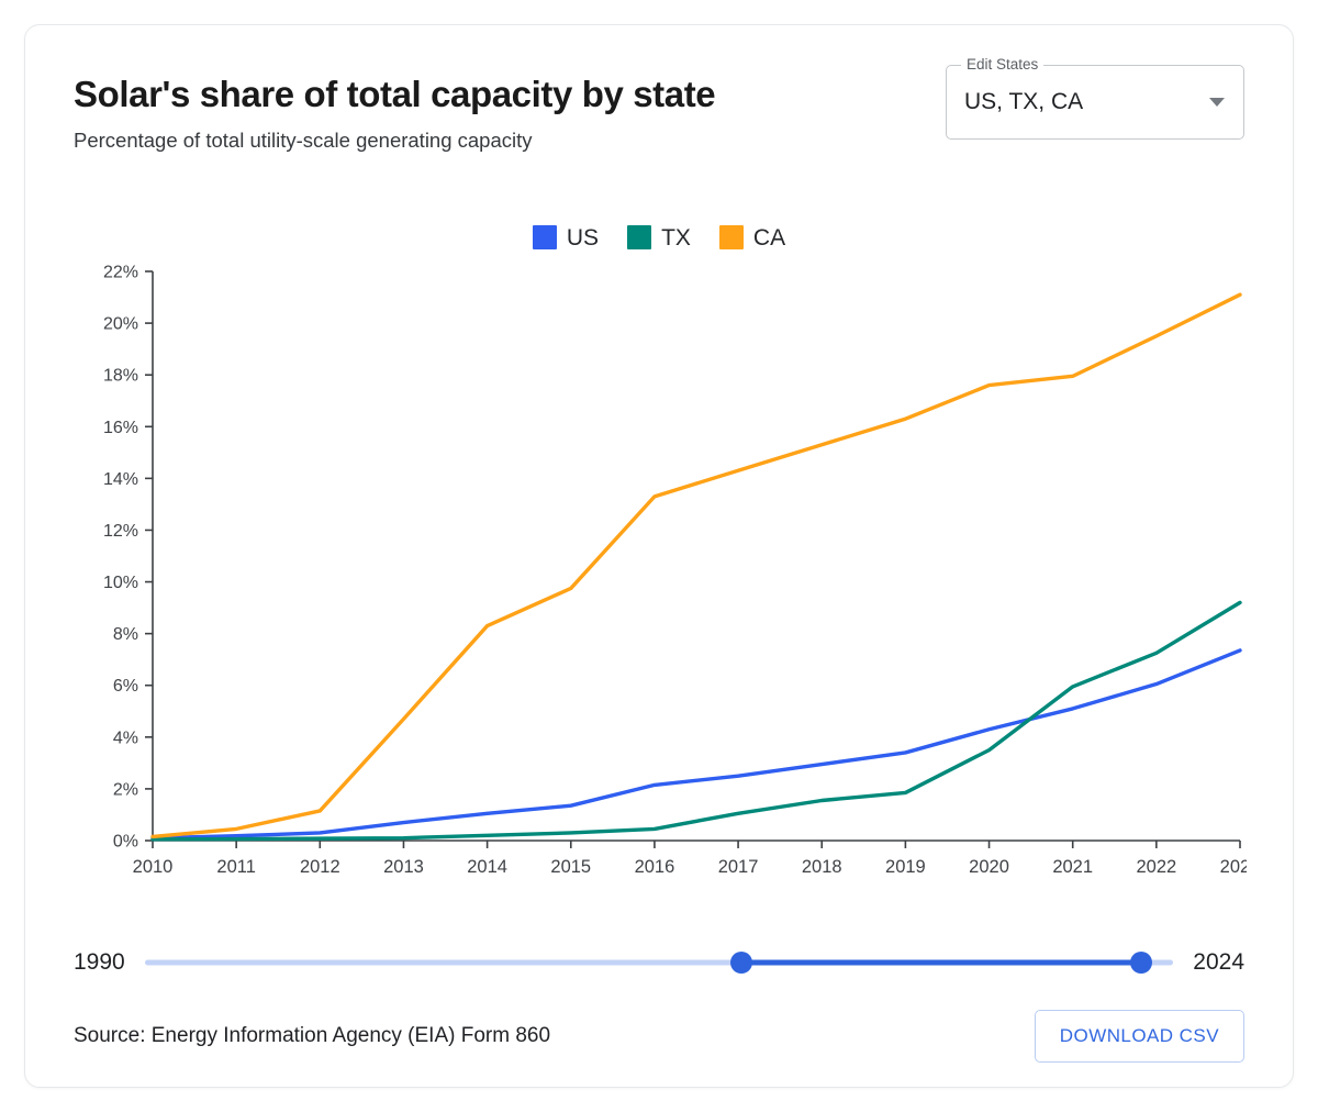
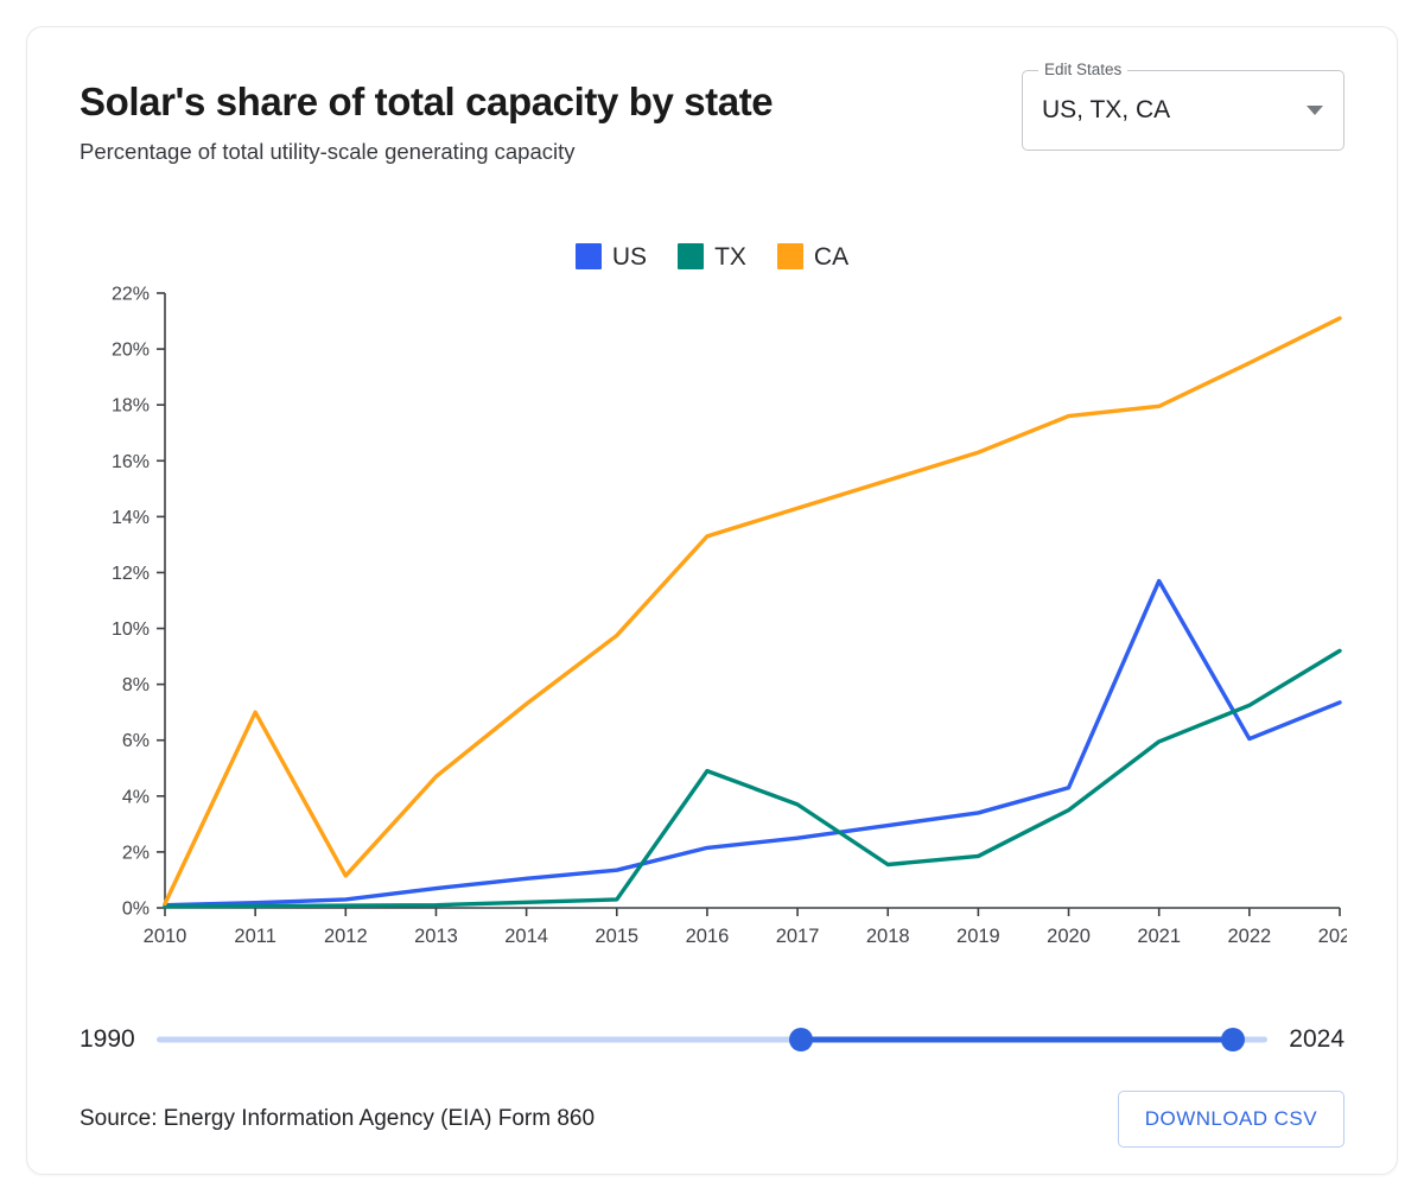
CA/2011: 0.5% -> 7.0%
CA/2014: 8.3% -> 7.3%
TX/2016: 0.5% -> 4.9%
TX/2017: 1.1% -> 3.7%
US/2021: 5.1% -> 11.7%
